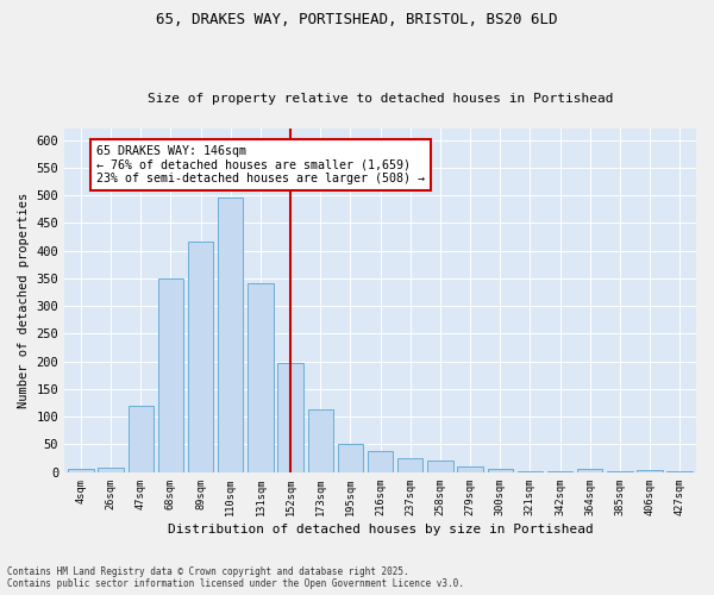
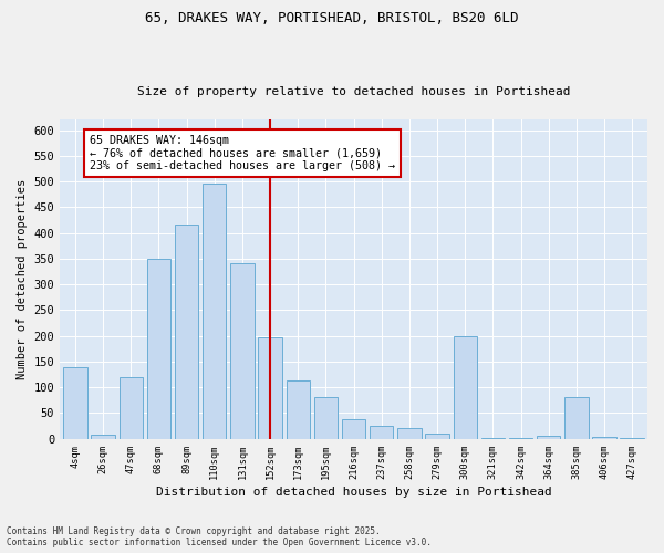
4sqm: 6 -> 140
195sqm: 50 -> 80
300sqm: 5 -> 200
385sqm: 1 -> 80
